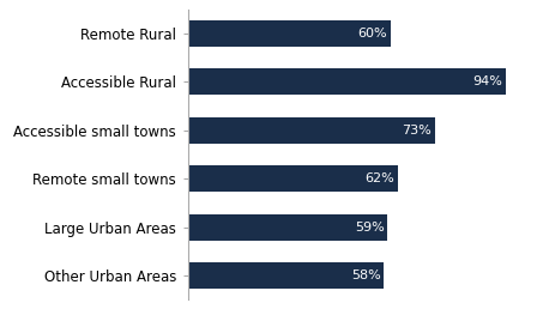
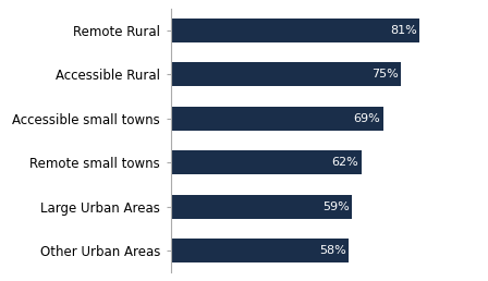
Remote Rural: 60% -> 81%
Accessible Rural: 94% -> 75%
Accessible small towns: 73% -> 69%
